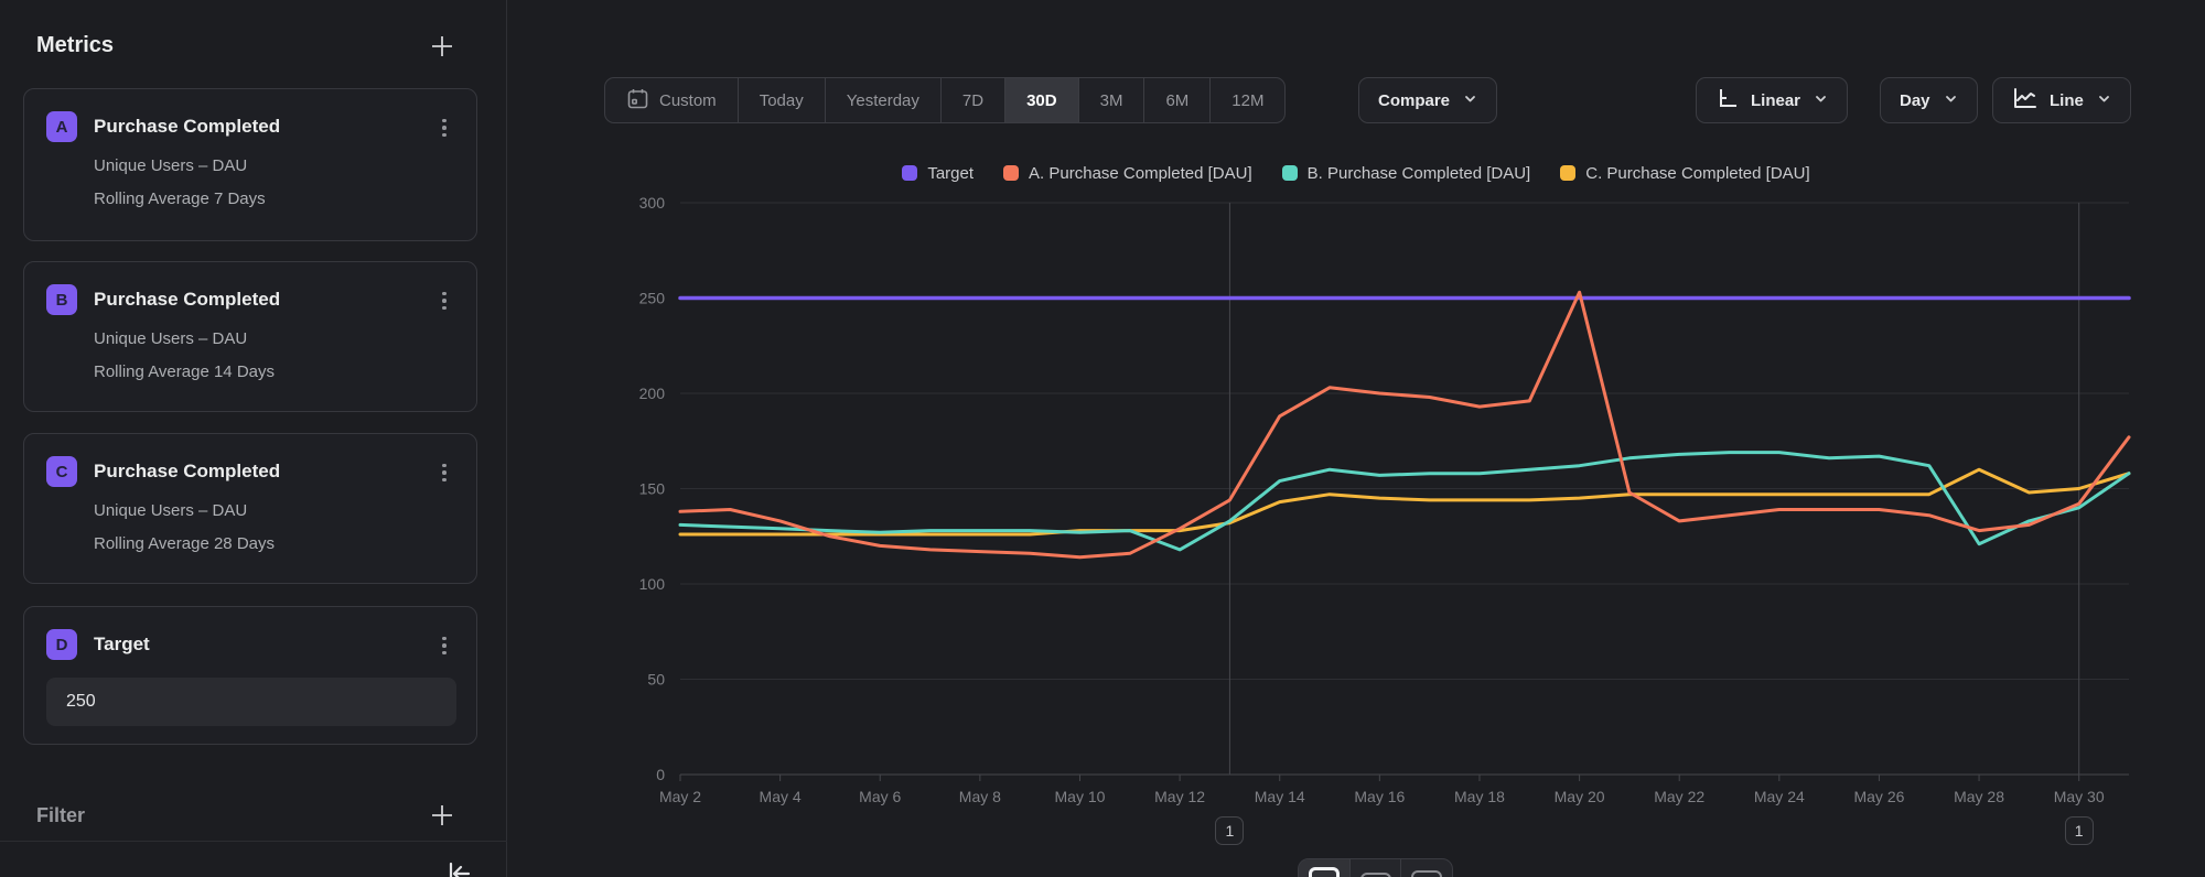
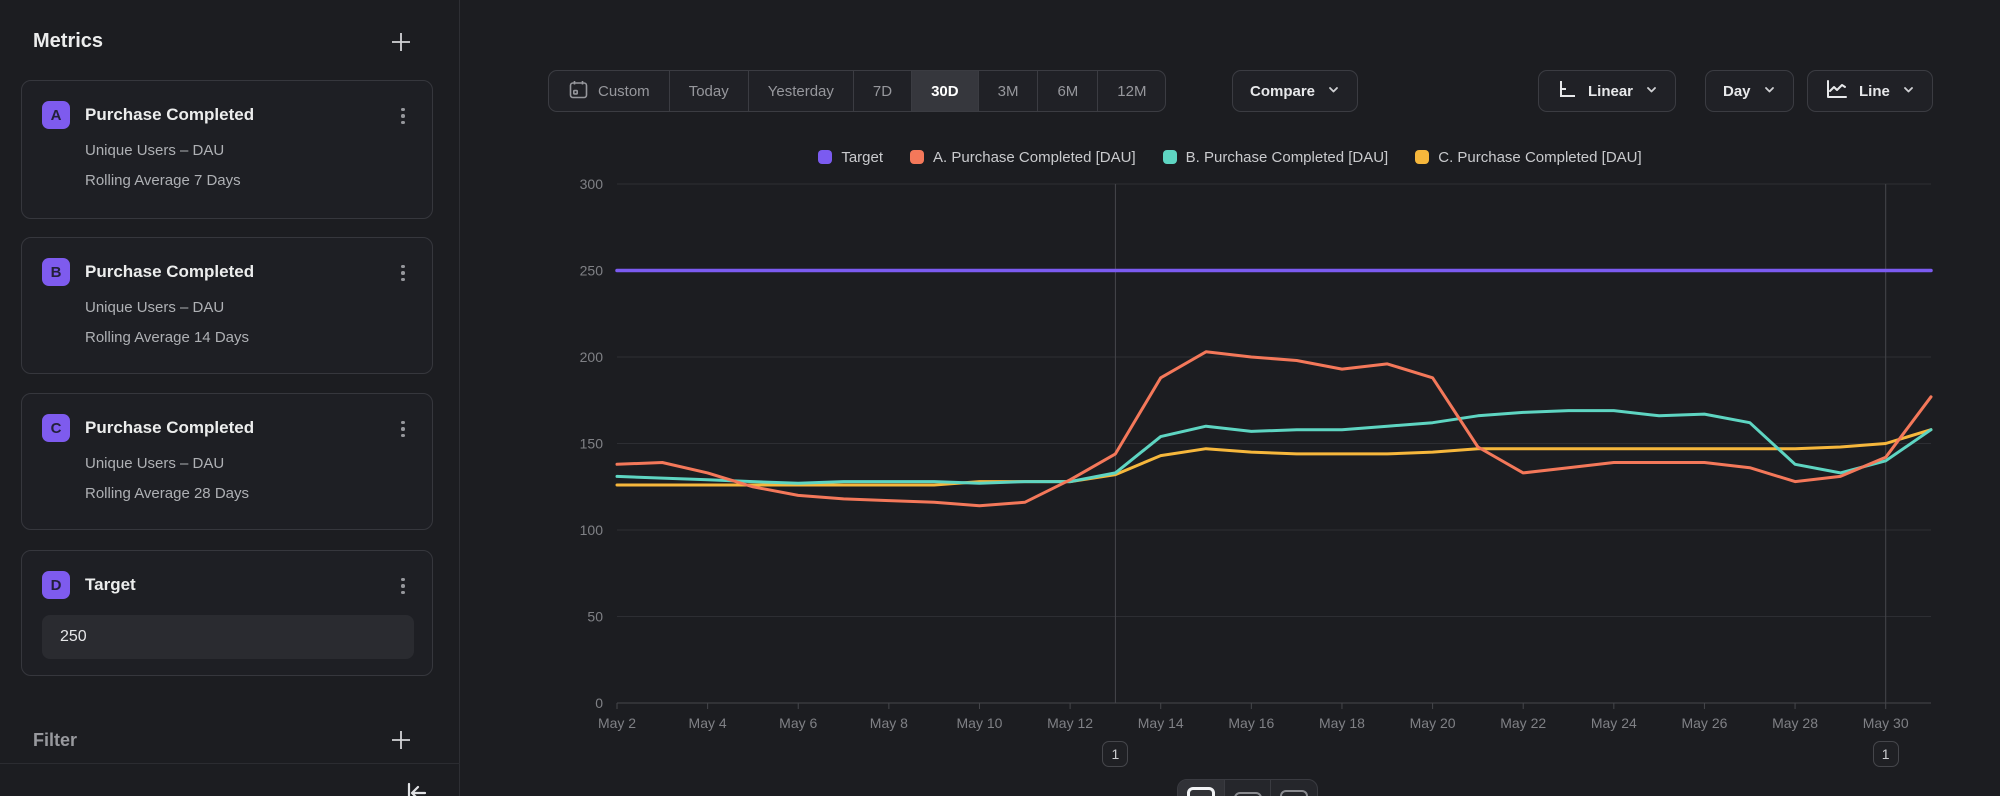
B. Purchase Completed [DAU]/May 12: 118 -> 128
A. Purchase Completed [DAU]/May 20: 253 -> 188
B. Purchase Completed [DAU]/May 28: 121 -> 138
C. Purchase Completed [DAU]/May 28: 160 -> 147
